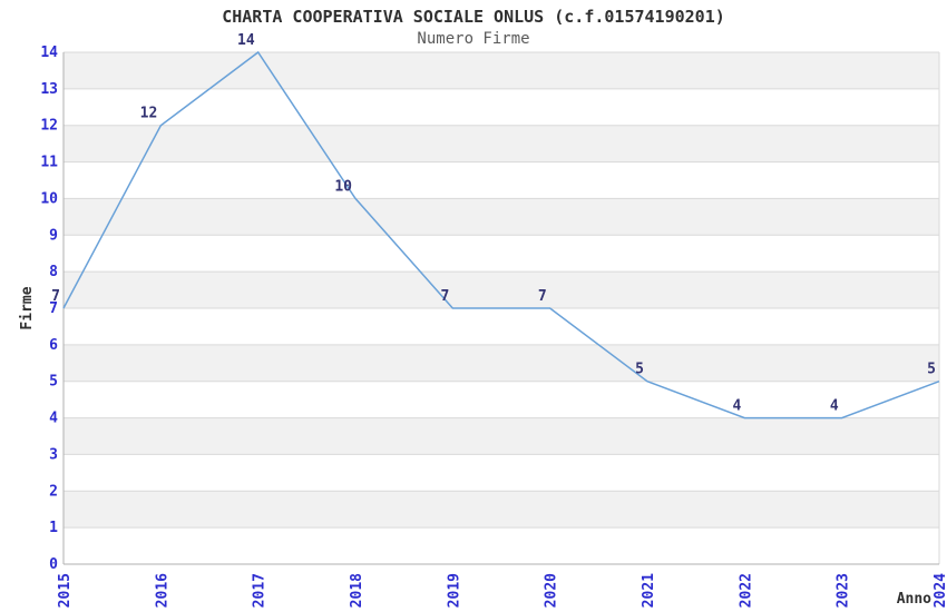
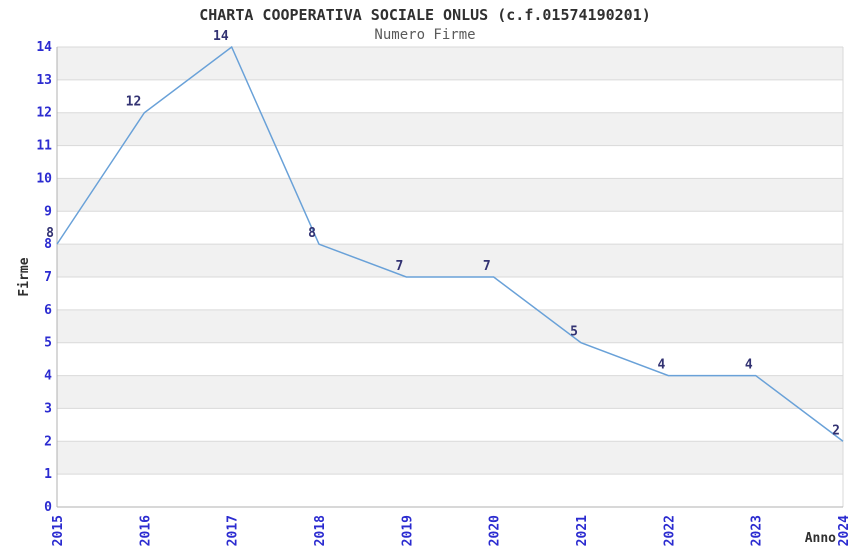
2015: 7 -> 8
2018: 10 -> 8
2024: 5 -> 2
